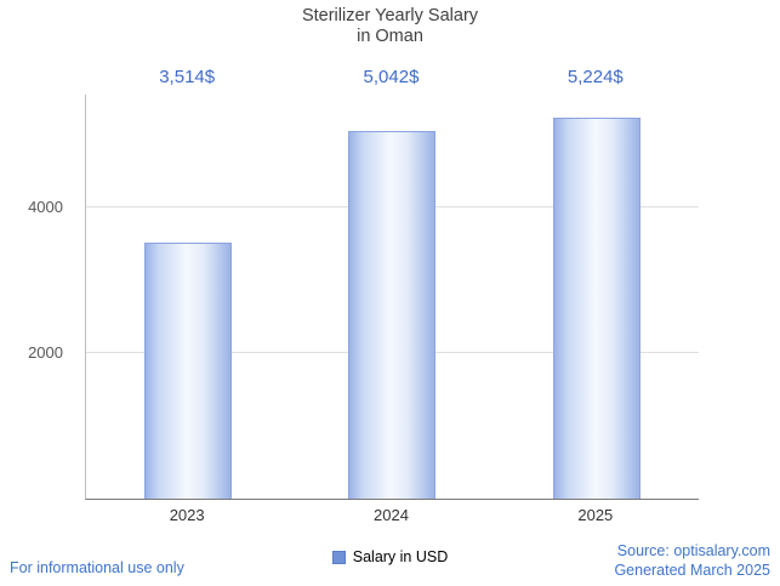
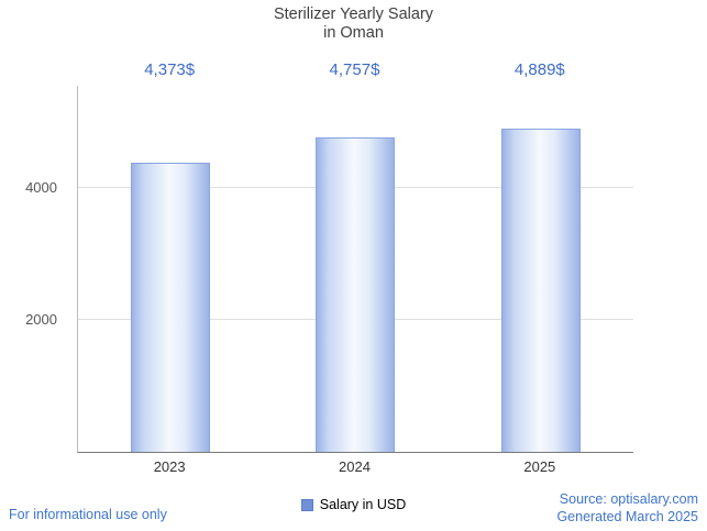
2023: 3,514 -> 4,373
2024: 5,042 -> 4,757
2025: 5,224 -> 4,889
